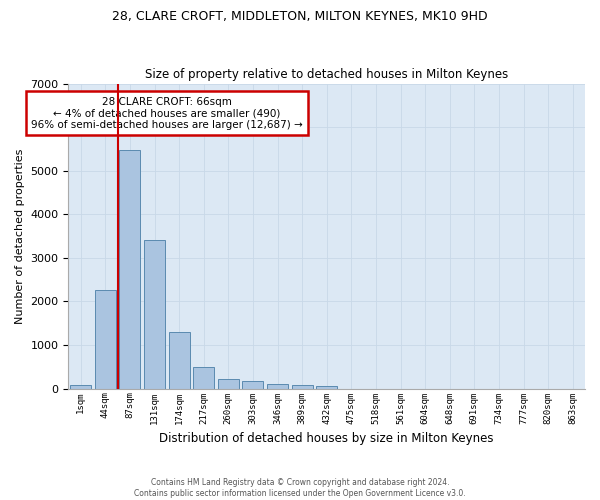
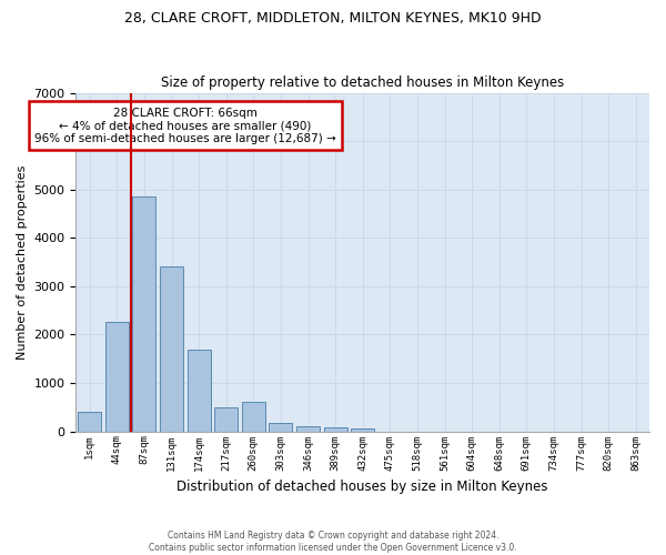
1sqm: 80 -> 400
87sqm: 5470 -> 4850
174sqm: 1300 -> 1700
260sqm: 210 -> 600
